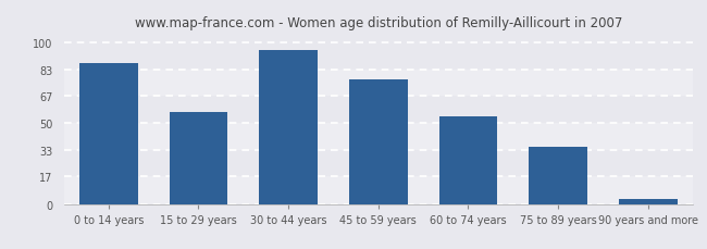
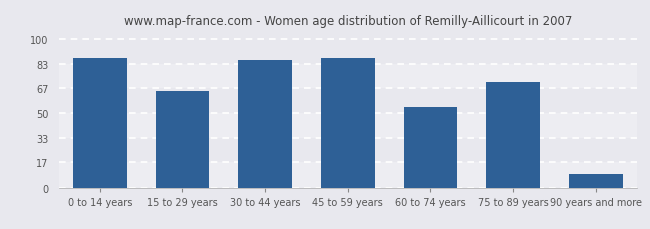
15 to 29 years: 57 -> 65
30 to 44 years: 95 -> 86
45 to 59 years: 77 -> 87
75 to 89 years: 35 -> 71
90 years and more: 3 -> 9
